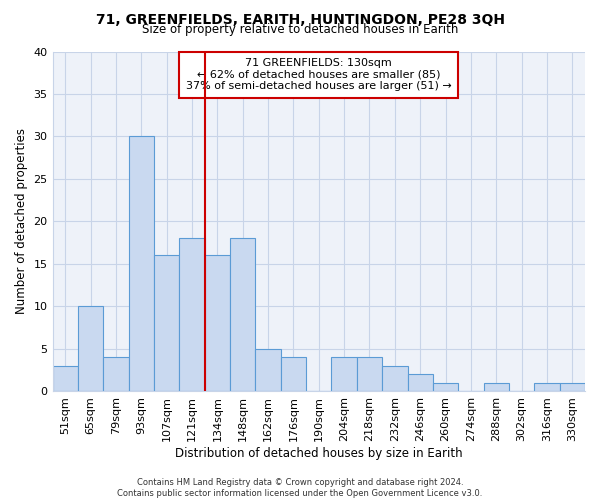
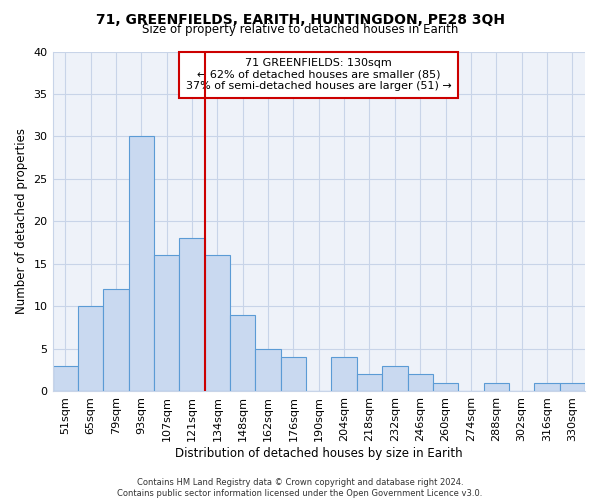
79sqm: 4 -> 12
148sqm: 18 -> 9
218sqm: 4 -> 2
